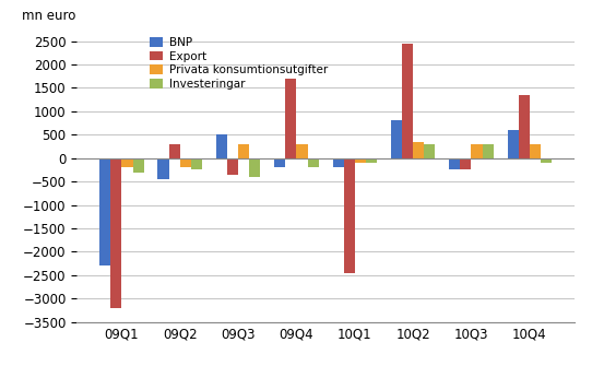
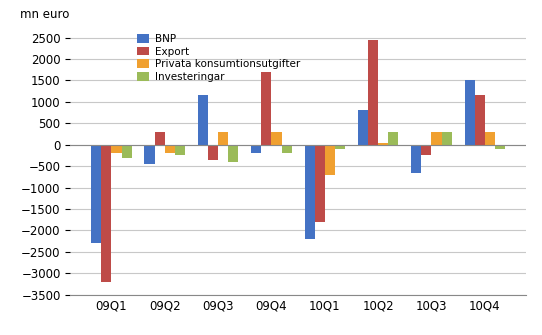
BNP/09Q3: 500 -> 1150
BNP/10Q1: -200 -> -2200
Export/10Q1: -2450 -> -1800
Privata konsumtionsutgifter/10Q1: -100 -> -700
Privata konsumtionsutgifter/10Q2: 350 -> 50
BNP/10Q3: -250 -> -650
BNP/10Q4: 600 -> 1500
Export/10Q4: 1350 -> 1150
